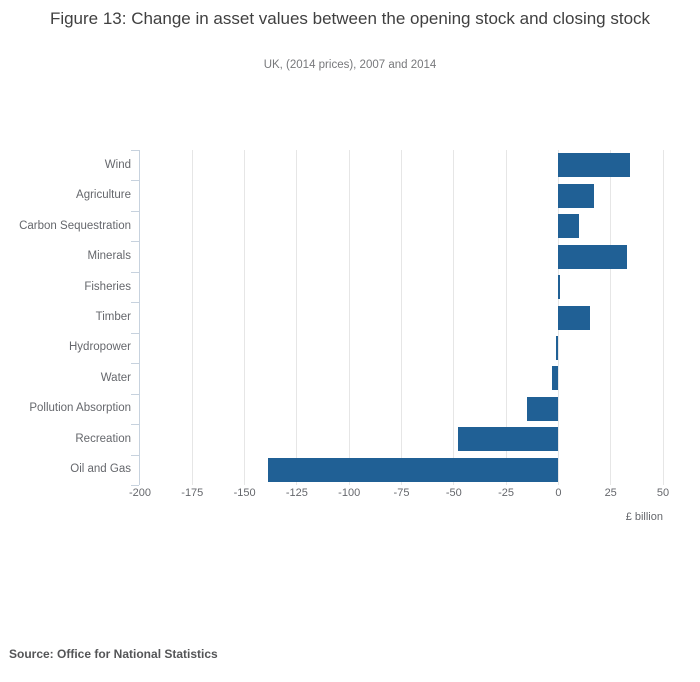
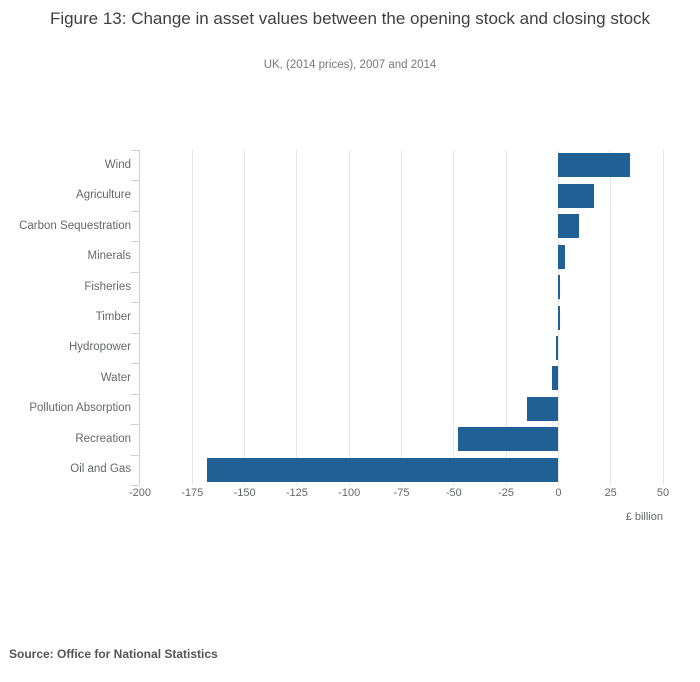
Minerals: 33 -> 3
Timber: 15 -> 1
Oil and Gas: -139 -> -168
